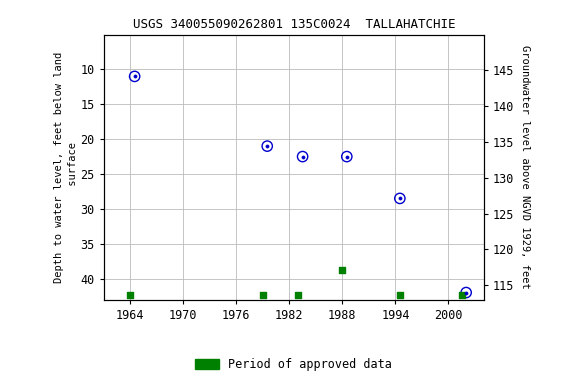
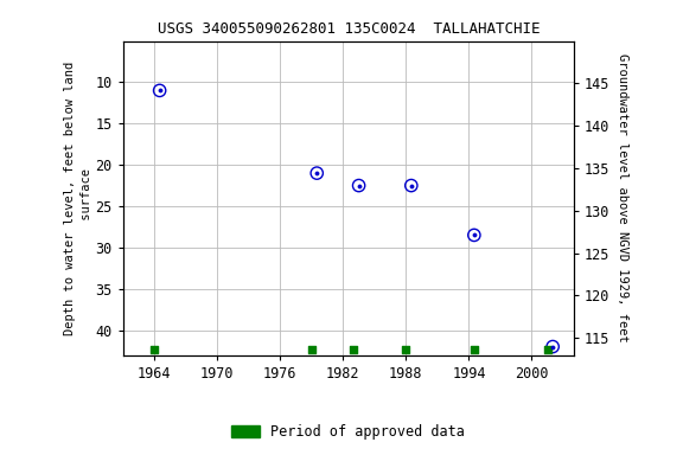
Period of approved data/1988: 38.8 -> 42.3
